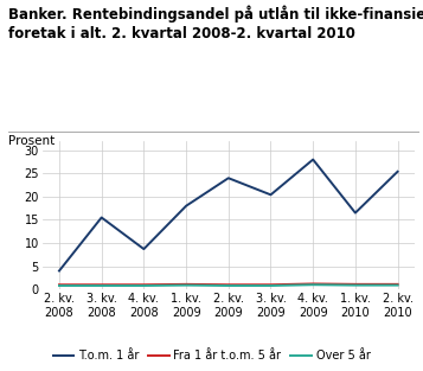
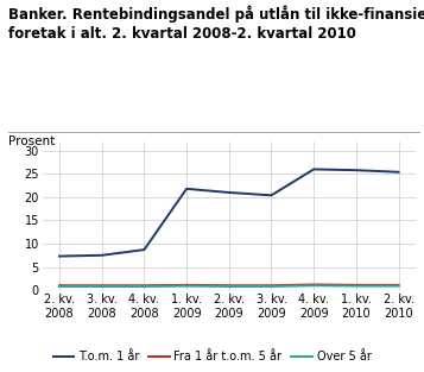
T.o.m. 1 år/2. kv. 2008: 4.0 -> 7.3
T.o.m. 1 år/3. kv. 2008: 15.5 -> 7.5
T.o.m. 1 år/1. kv. 2009: 18.0 -> 21.8
T.o.m. 1 år/2. kv. 2009: 24.0 -> 21.0
T.o.m. 1 år/4. kv. 2009: 28.0 -> 26.0
T.o.m. 1 år/1. kv. 2010: 16.5 -> 25.8
